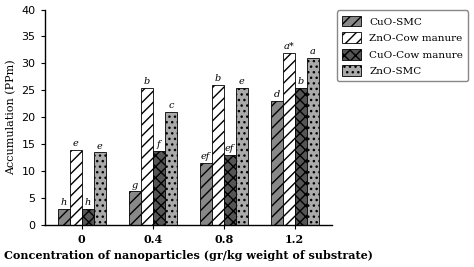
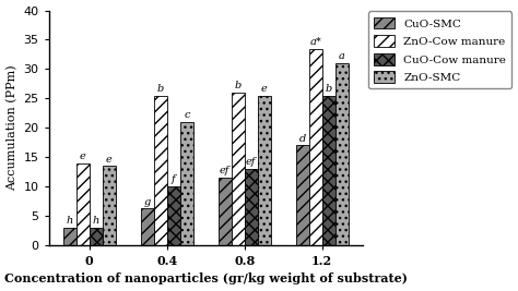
CuO-Cow manure/0.4: 13.8 -> 10.0
CuO-SMC/1.2: 23.0 -> 17.0
ZnO-Cow manure/1.2: 32.0 -> 33.5
